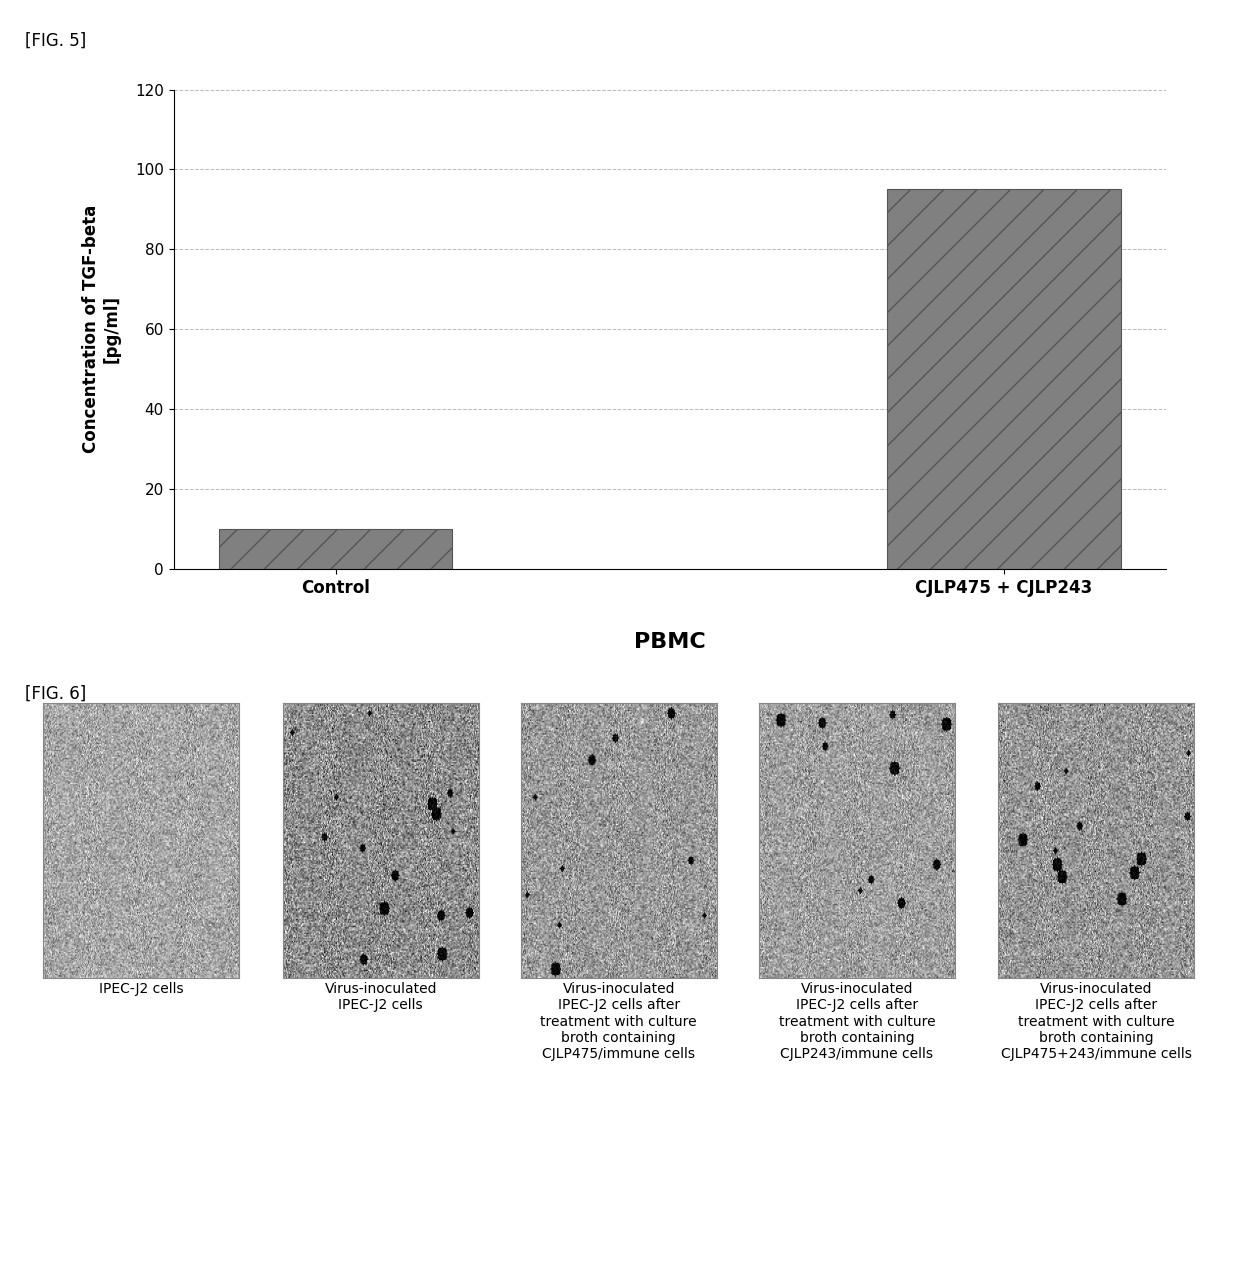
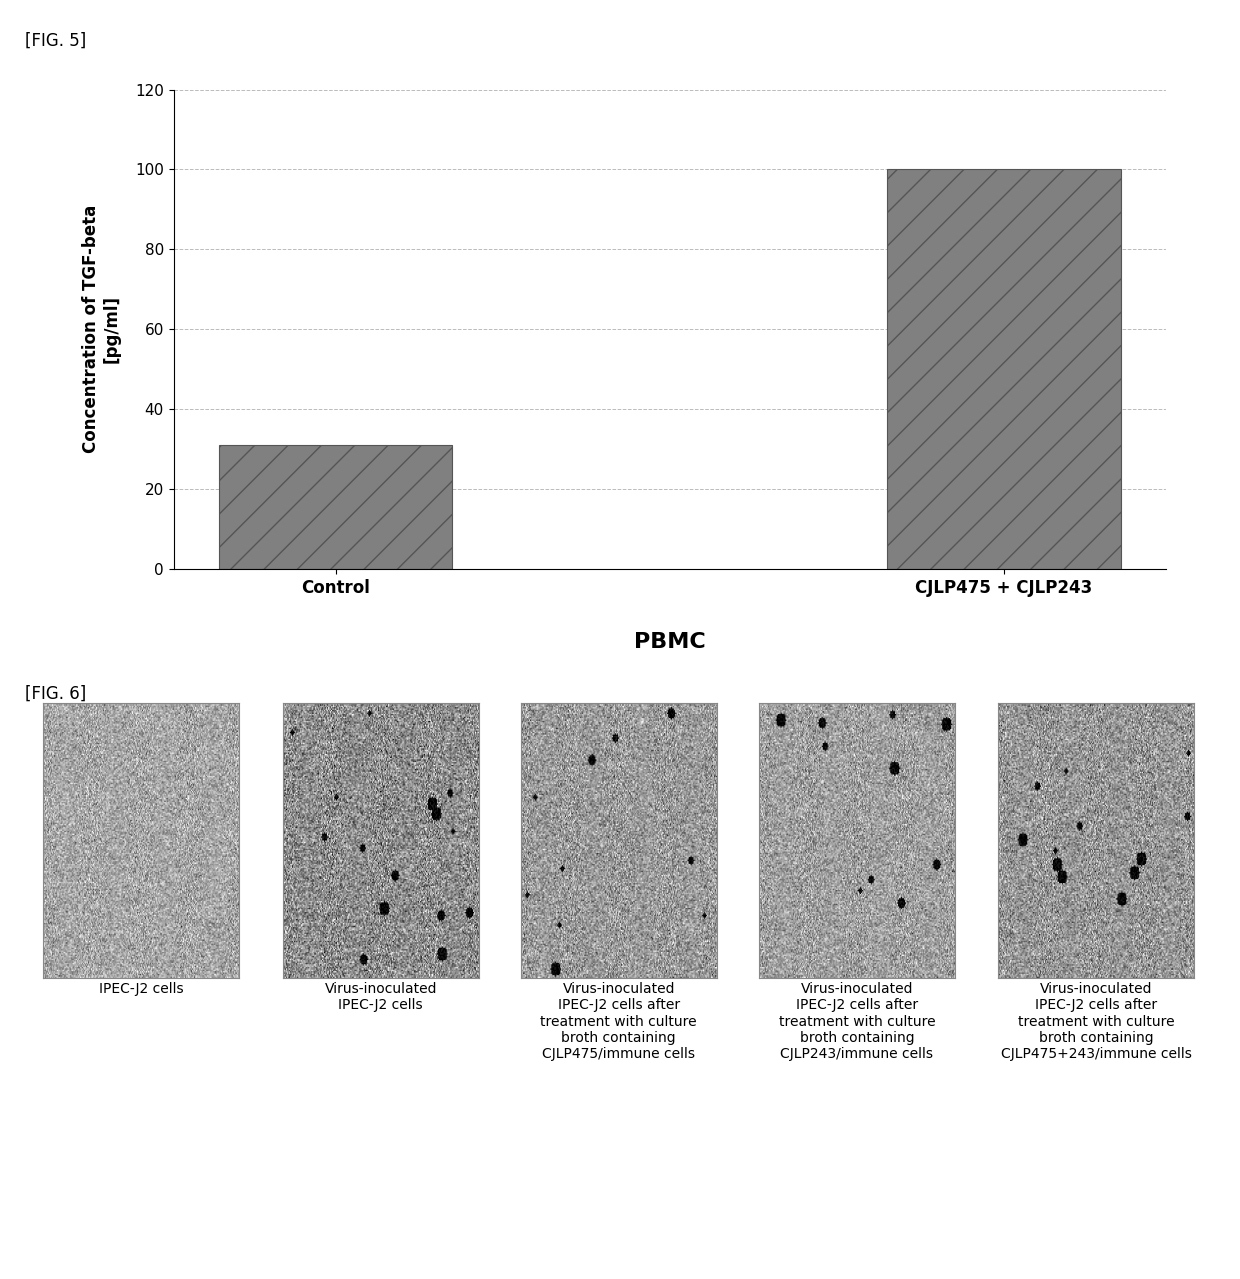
Control: 10 -> 31
CJLP475 + CJLP243: 95 -> 100
